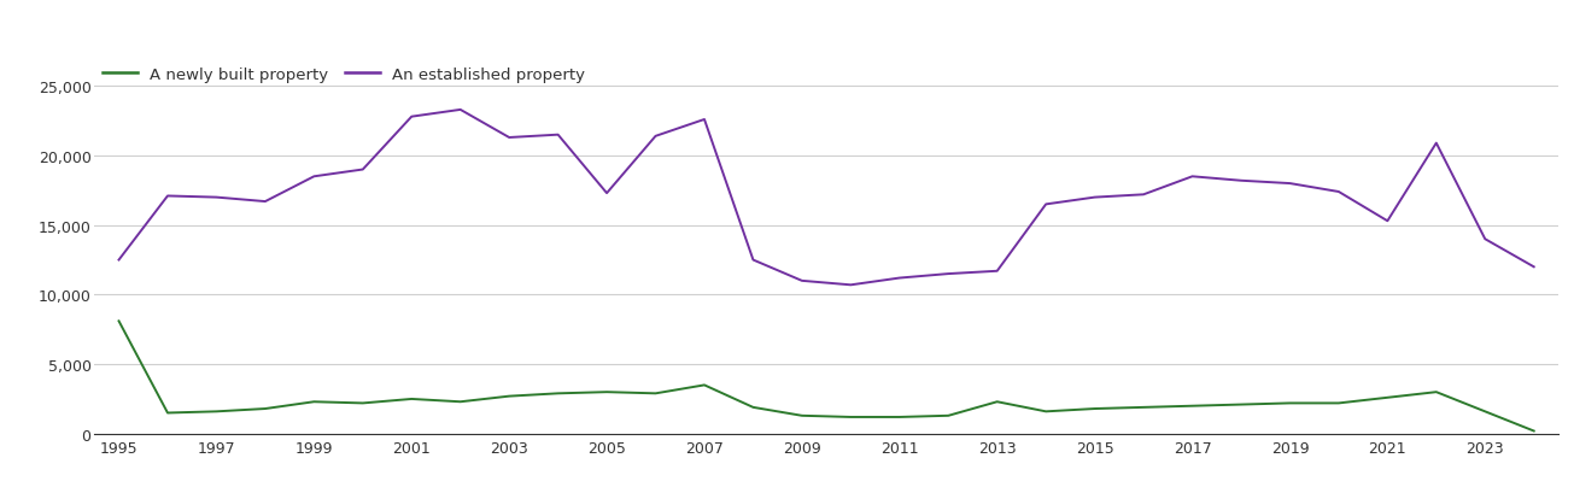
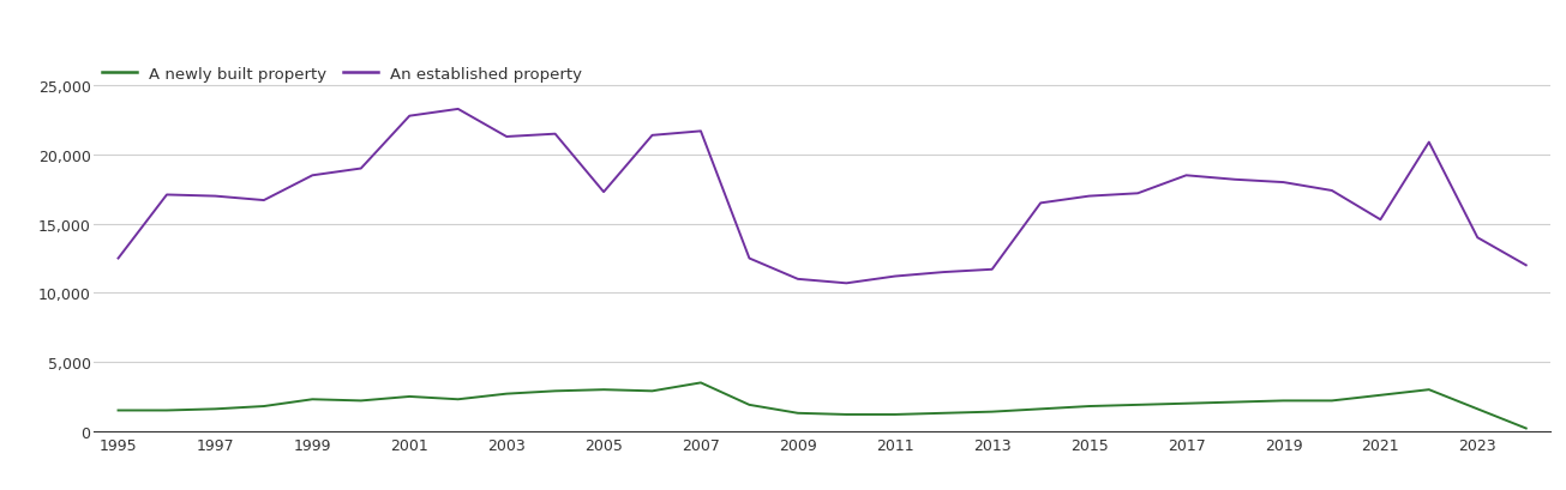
A newly built property/1995: 8,100 -> 1,500
An established property/2007: 22,600 -> 21,700
A newly built property/2013: 2,300 -> 1,400
